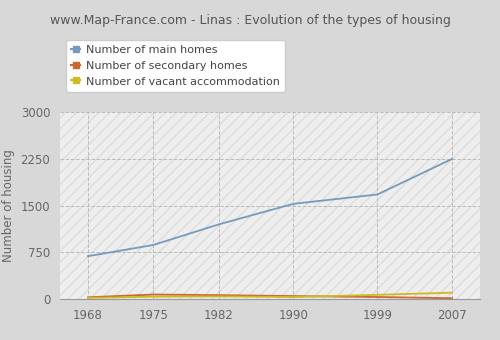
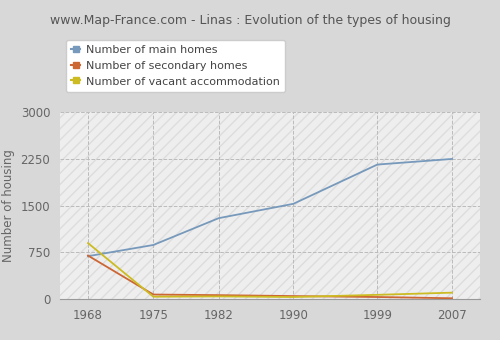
Number of secondary homes/1968: 30 -> 700
Number of vacant accommodation/1968: 20 -> 900
Number of main homes/1982: 1200 -> 1300
Number of main homes/1999: 1680 -> 2160
